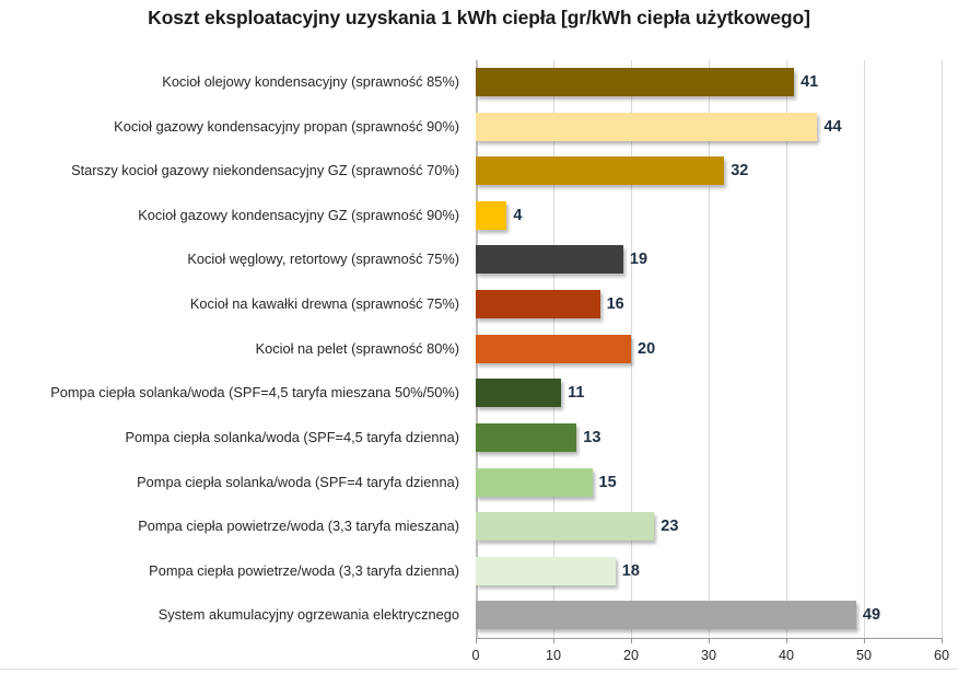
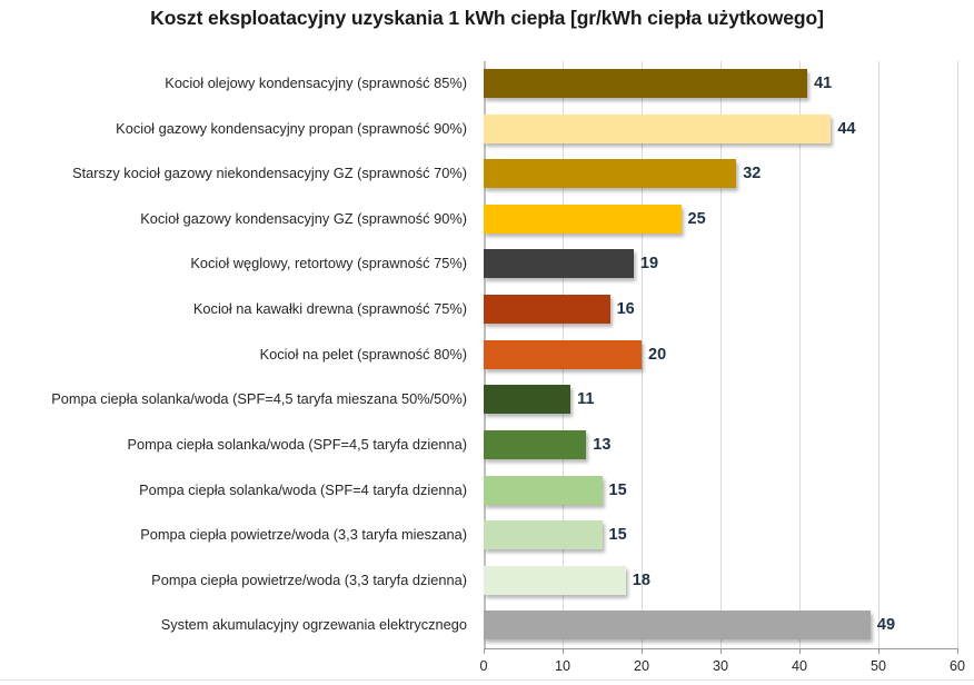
Kocioł gazowy kondensacyjny GZ (sprawność 90%): 4 -> 25
Pompa ciepła powietrze/woda (3,3 taryfa mieszana): 23 -> 15
